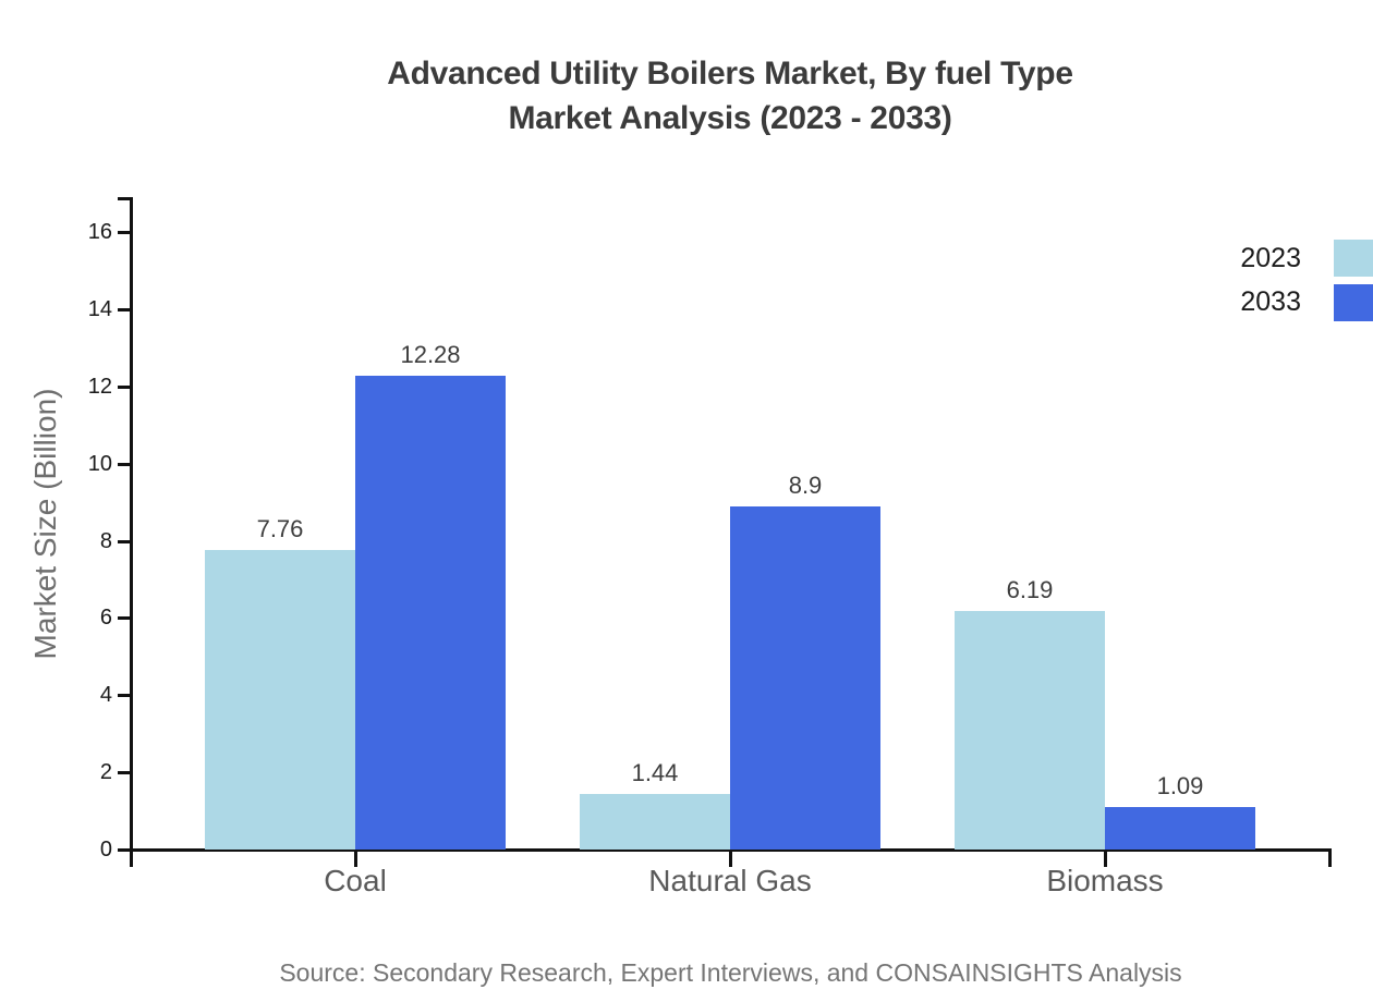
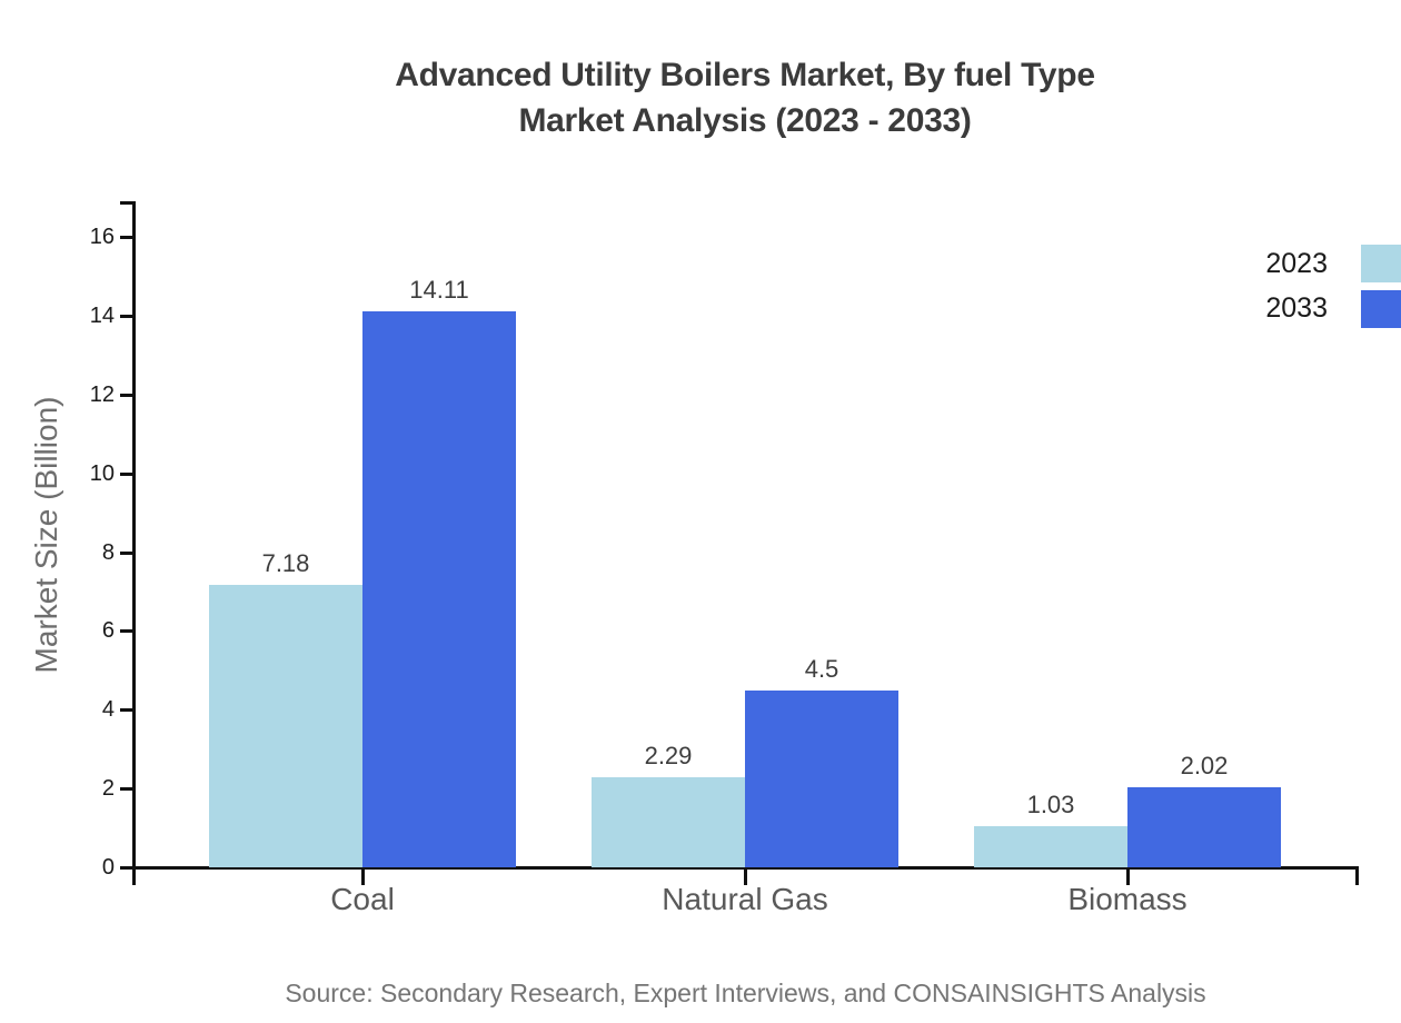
2023/Coal: 7.76 -> 7.18
2033/Coal: 12.28 -> 14.11
2023/Natural Gas: 1.44 -> 2.29
2033/Natural Gas: 8.9 -> 4.5
2023/Biomass: 6.19 -> 1.03
2033/Biomass: 1.09 -> 2.02
